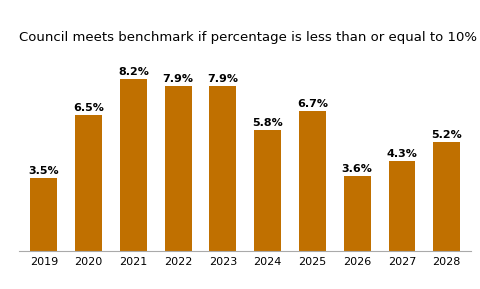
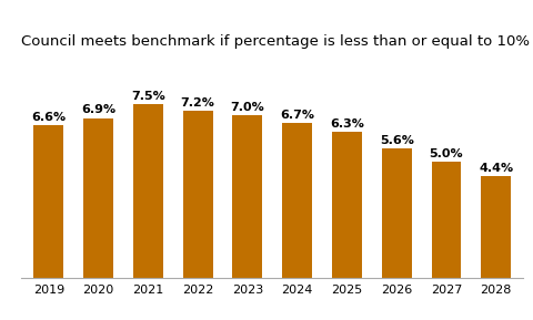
2019: 3.5% -> 6.6%
2020: 6.5% -> 6.9%
2021: 8.2% -> 7.5%
2022: 7.9% -> 7.2%
2023: 7.9% -> 7.0%
2024: 5.8% -> 6.7%
2025: 6.7% -> 6.3%
2026: 3.6% -> 5.6%
2027: 4.3% -> 5.0%
2028: 5.2% -> 4.4%
